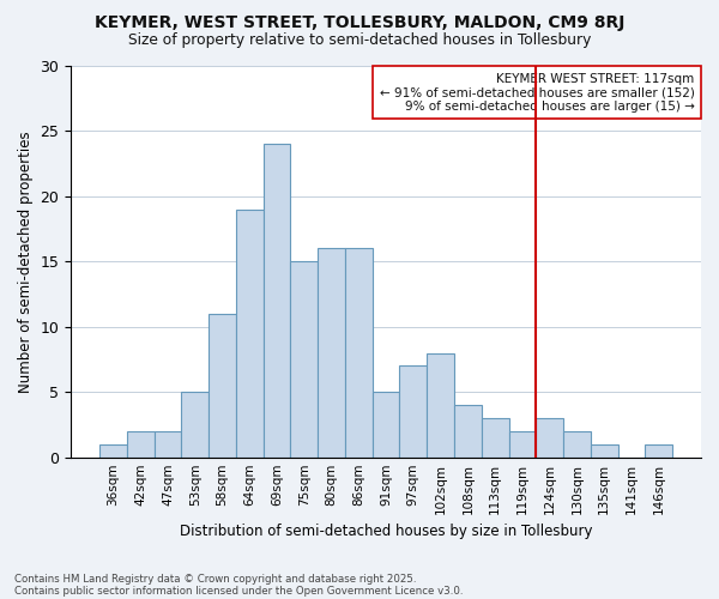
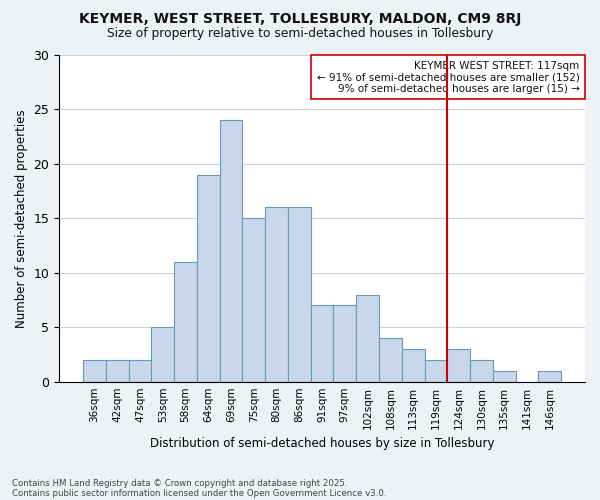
36sqm: 1 -> 2
91sqm: 5 -> 7
